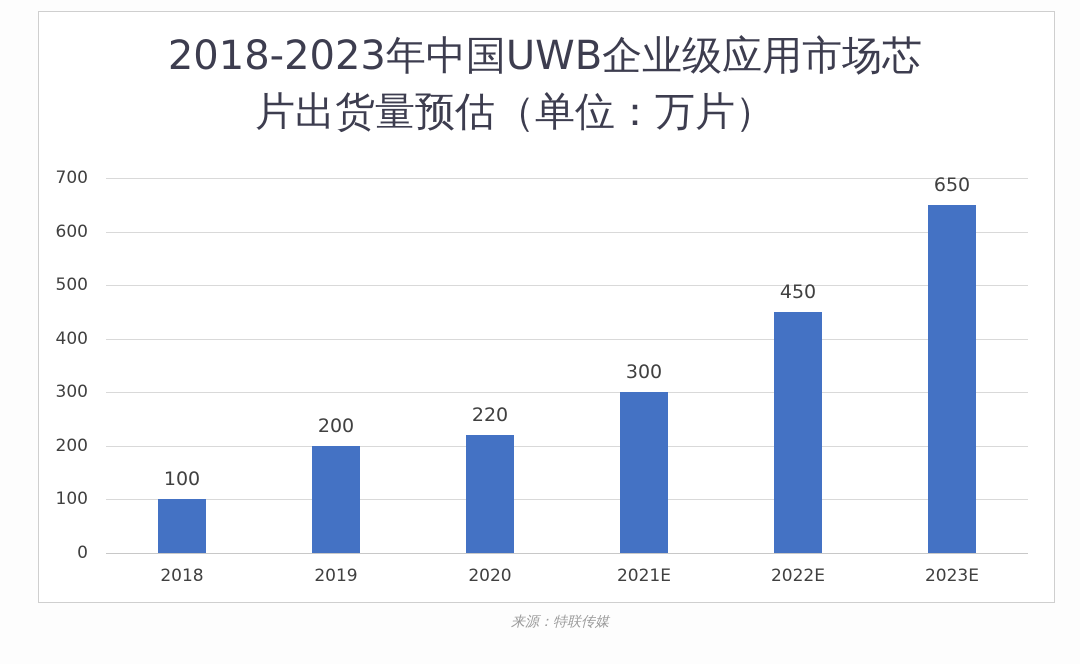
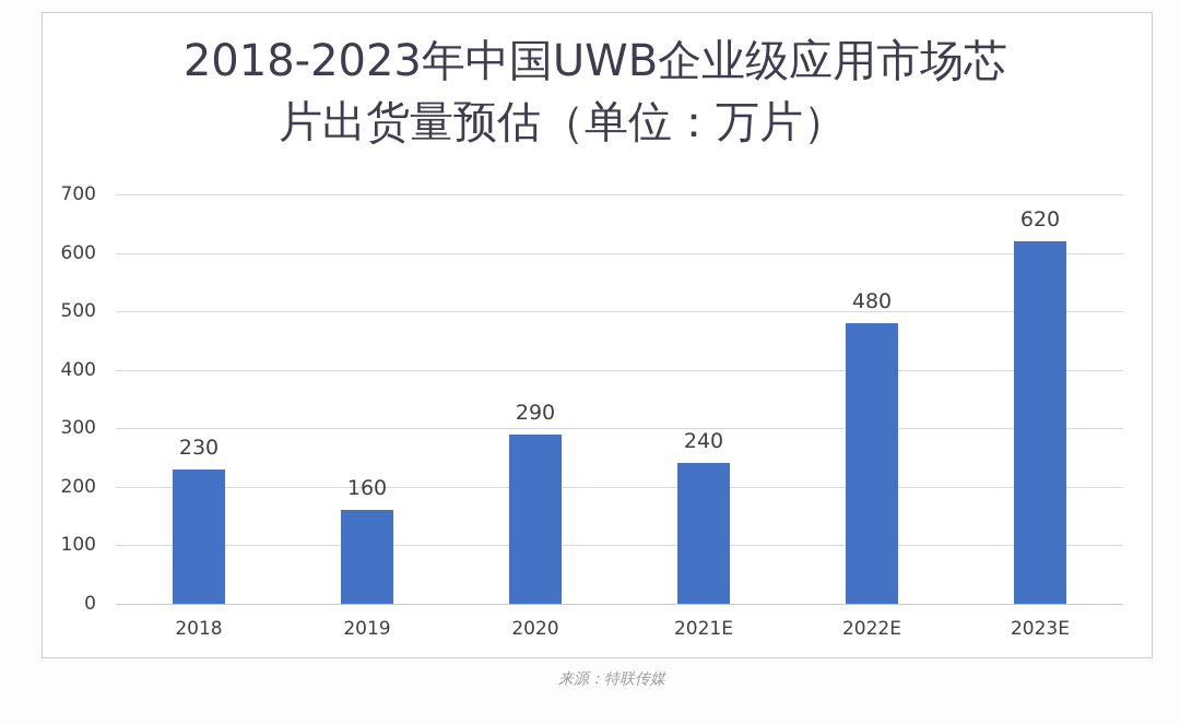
2018: 100 -> 230
2019: 200 -> 160
2020: 220 -> 290
2021E: 300 -> 240
2022E: 450 -> 480
2023E: 650 -> 620
